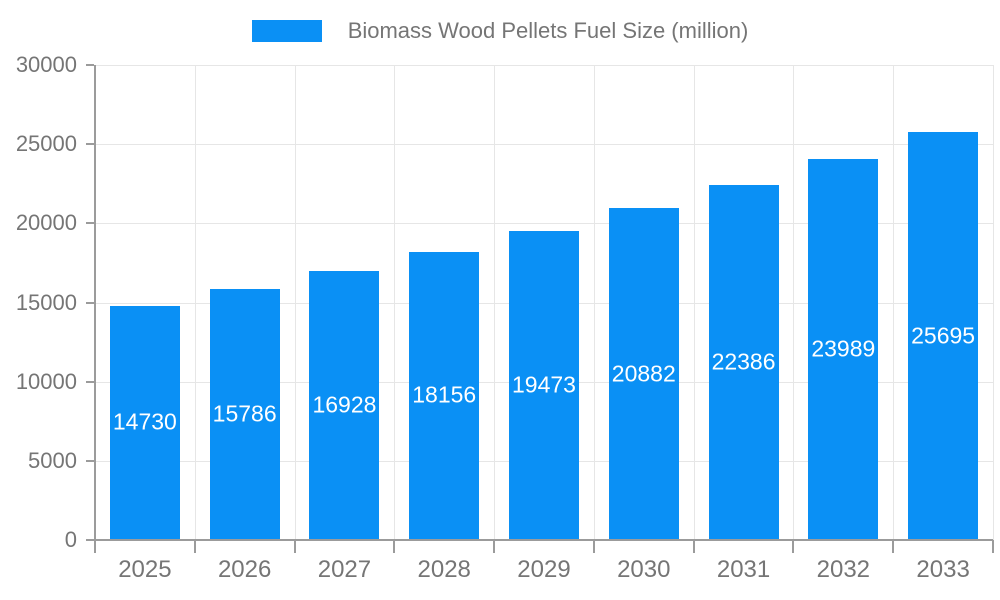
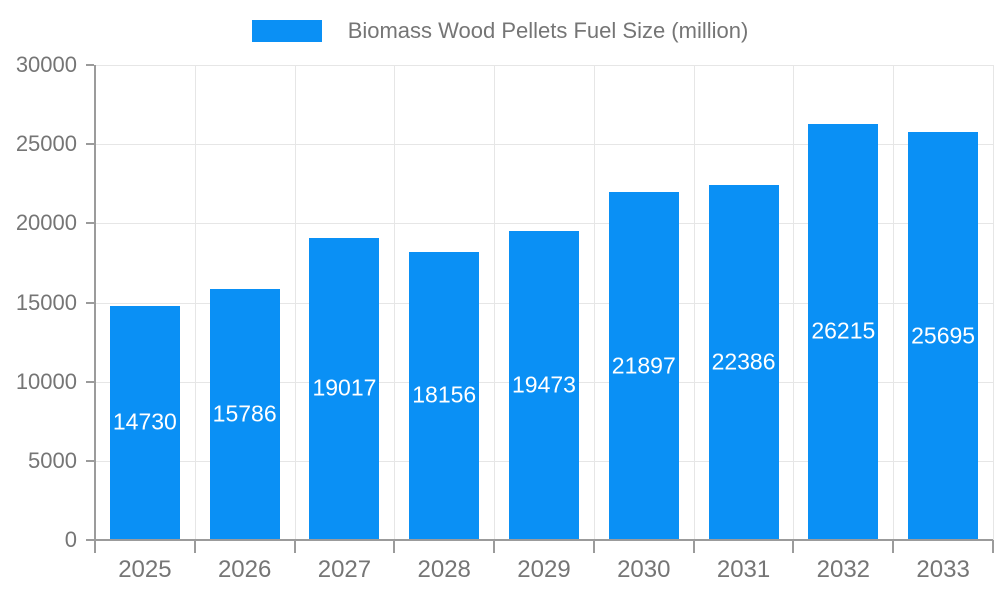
2027: 16928 -> 19017
2030: 20882 -> 21897
2032: 23989 -> 26215
